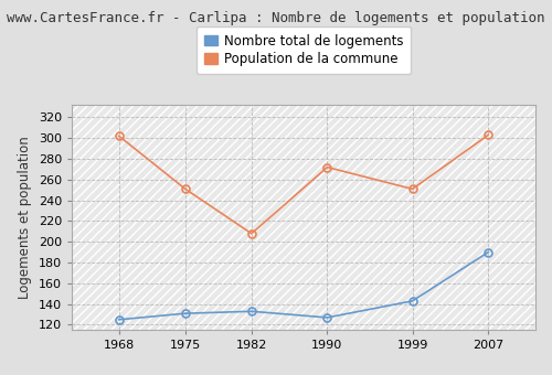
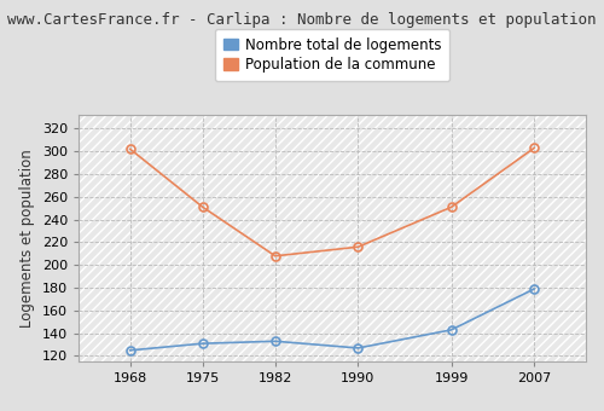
Population de la commune/1990: 272 -> 216
Nombre total de logements/2007: 190 -> 179
